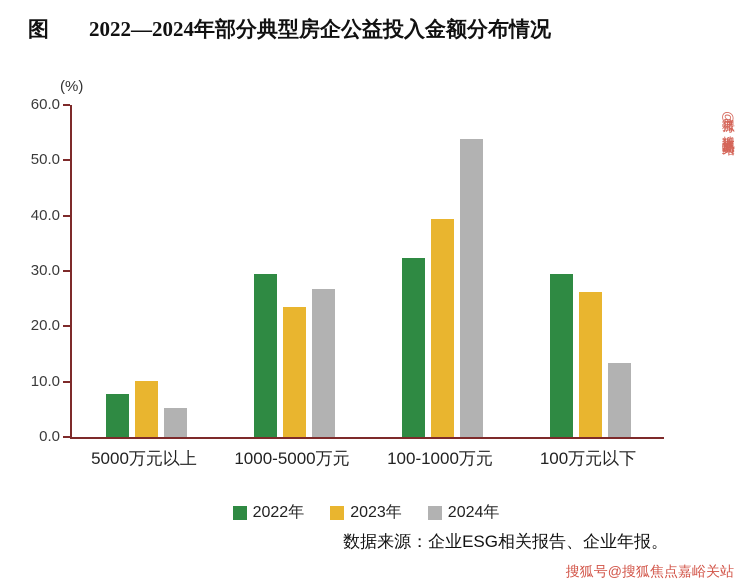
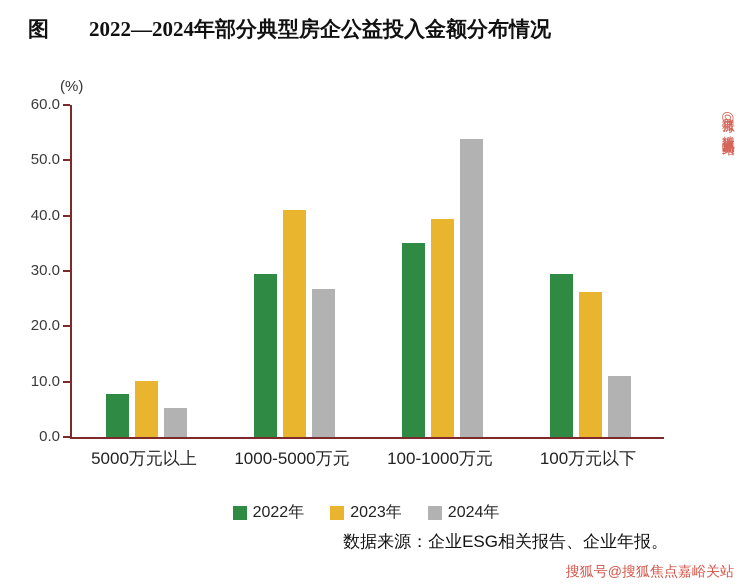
2023年/1000-5000万元: 24 -> 41
2022年/100-1000万元: 32 -> 35
2024年/100万元以下: 13 -> 11
